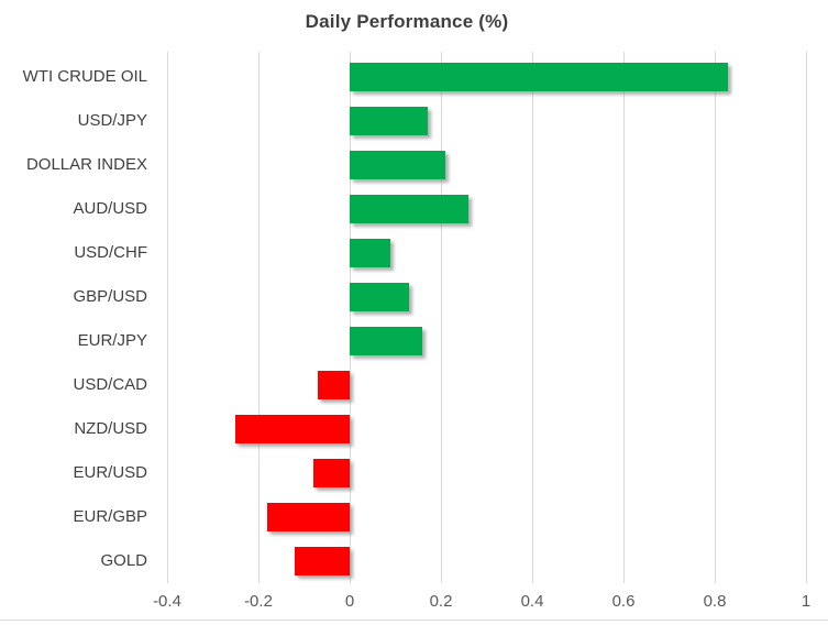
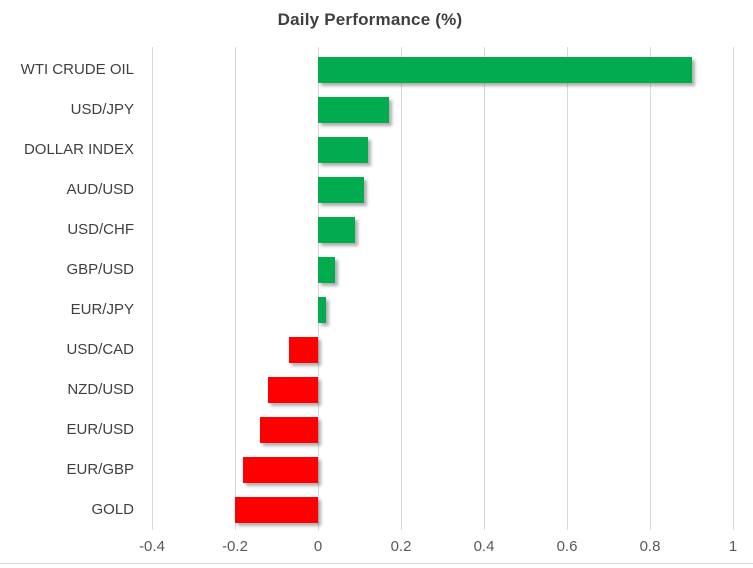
WTI CRUDE OIL: 0.83 -> 0.90
DOLLAR INDEX: 0.21 -> 0.12
AUD/USD: 0.26 -> 0.11
GBP/USD: 0.13 -> 0.04
EUR/JPY: 0.16 -> 0.02
NZD/USD: -0.25 -> -0.12
EUR/USD: -0.08 -> -0.14
GOLD: -0.12 -> -0.20
